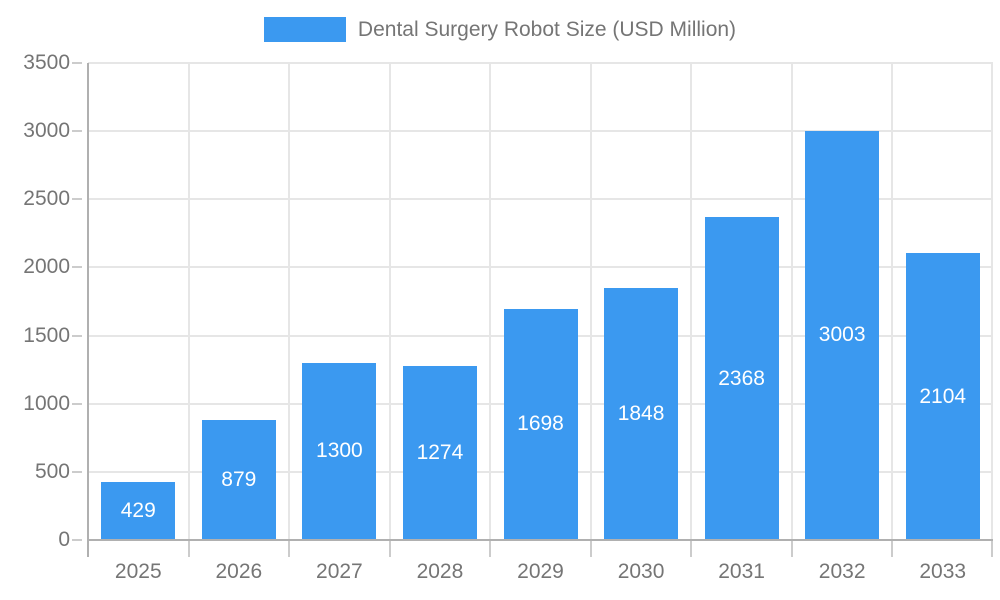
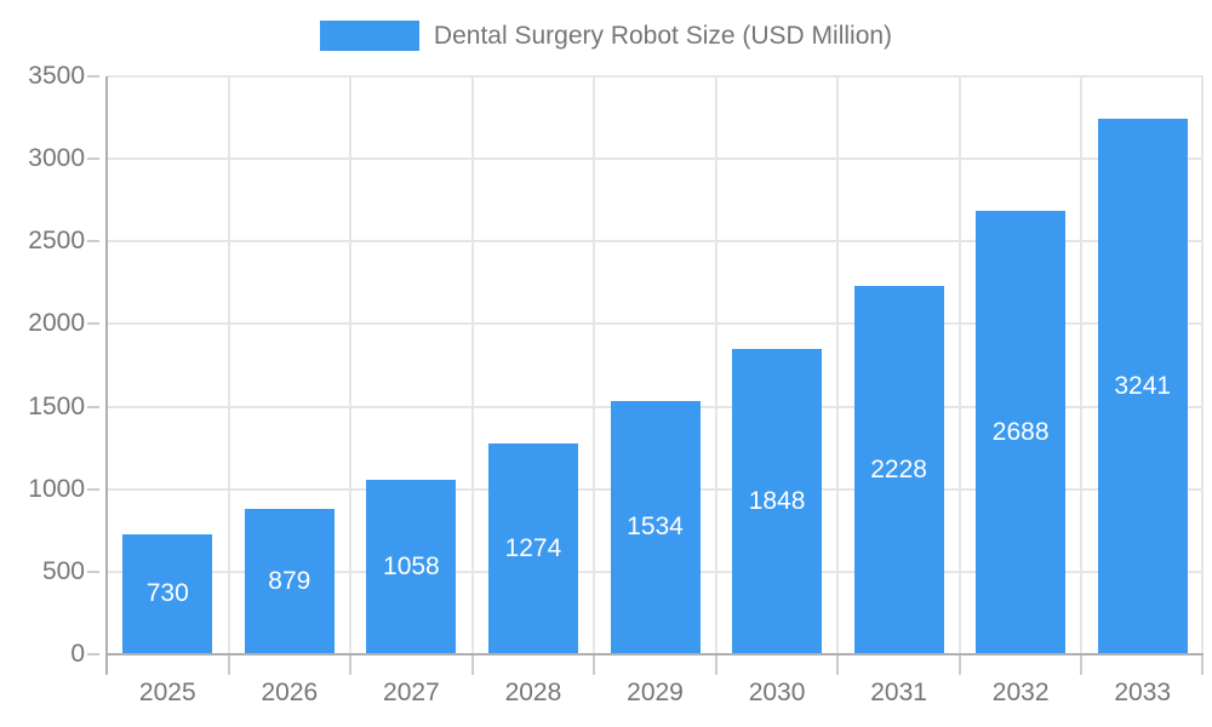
2025: 429 -> 730
2027: 1300 -> 1058
2029: 1698 -> 1534
2031: 2368 -> 2228
2032: 3003 -> 2688
2033: 2104 -> 3241
